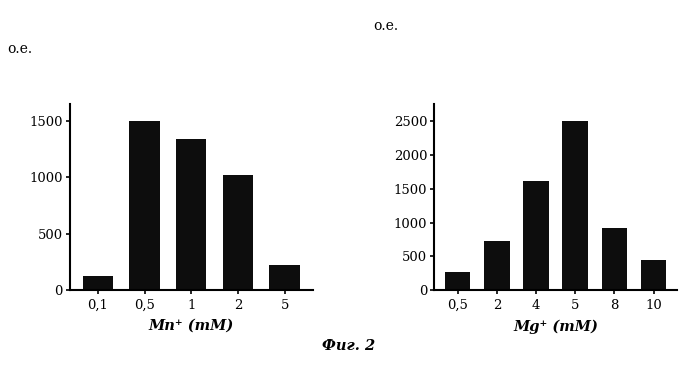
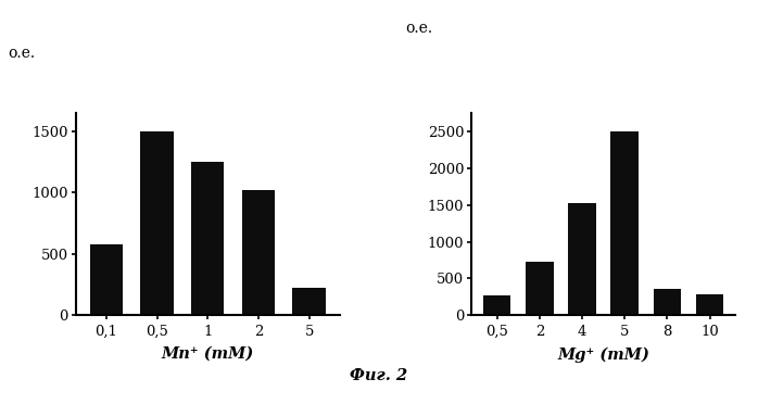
0,1: 130 -> 580
1: 1340 -> 1250
4: 1620 -> 1520
8: 920 -> 350
10: 440 -> 290
